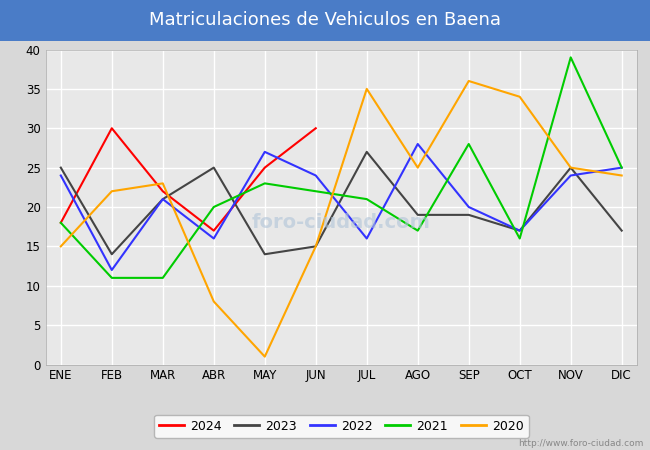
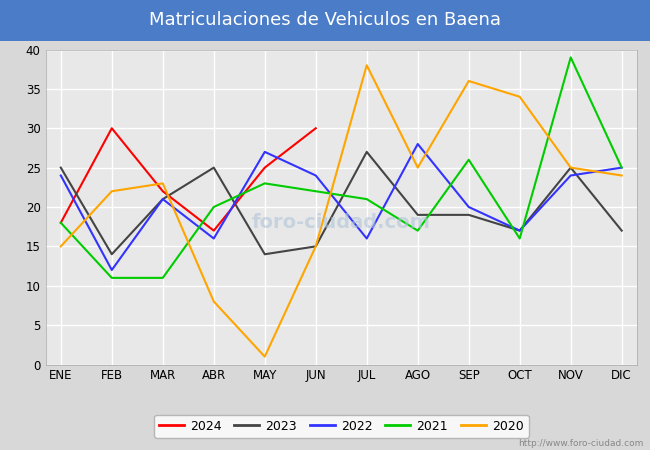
2020/JUL: 35 -> 38
2021/SEP: 28 -> 26
